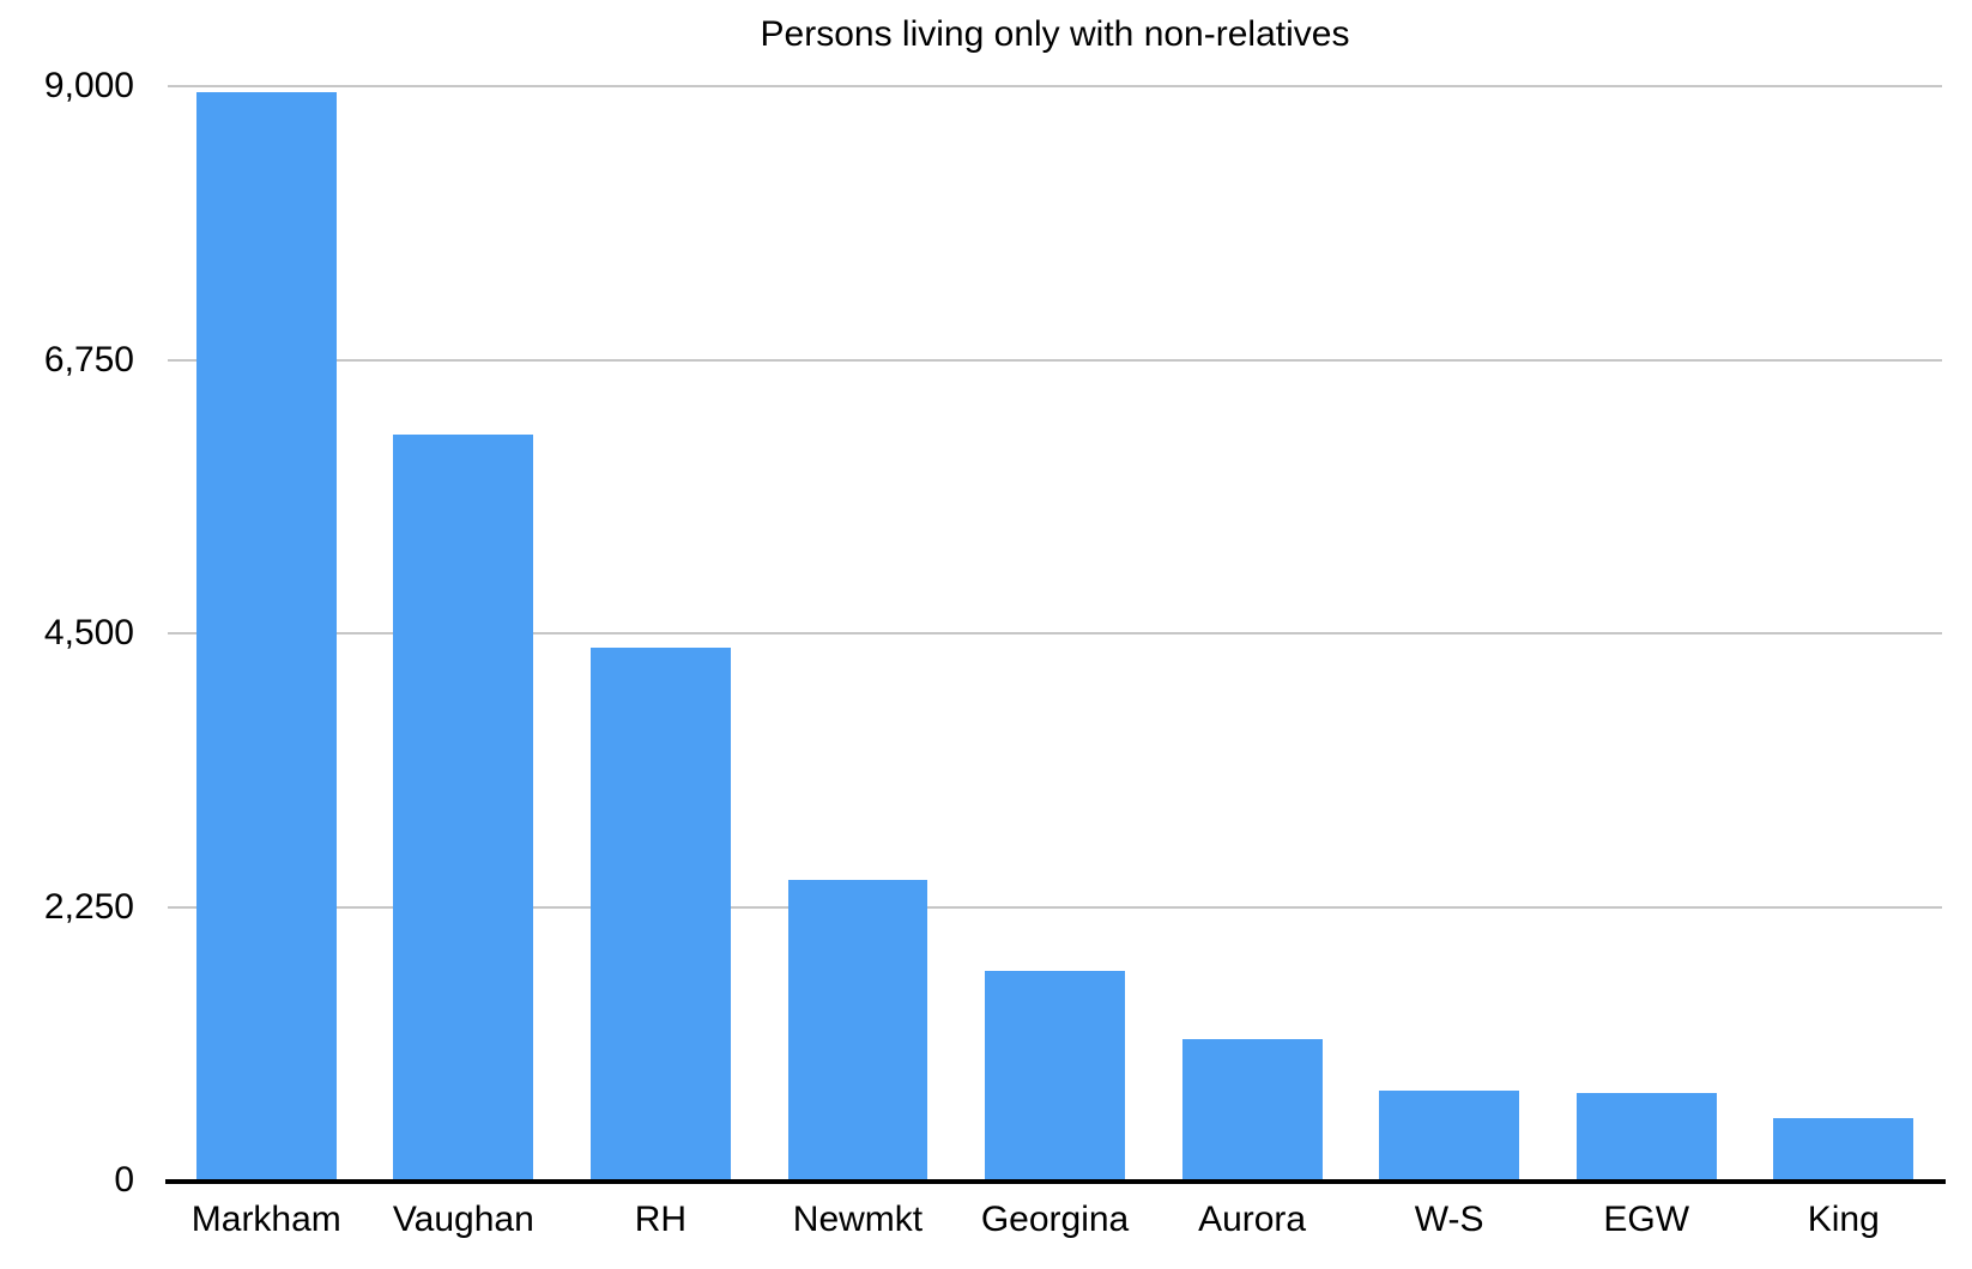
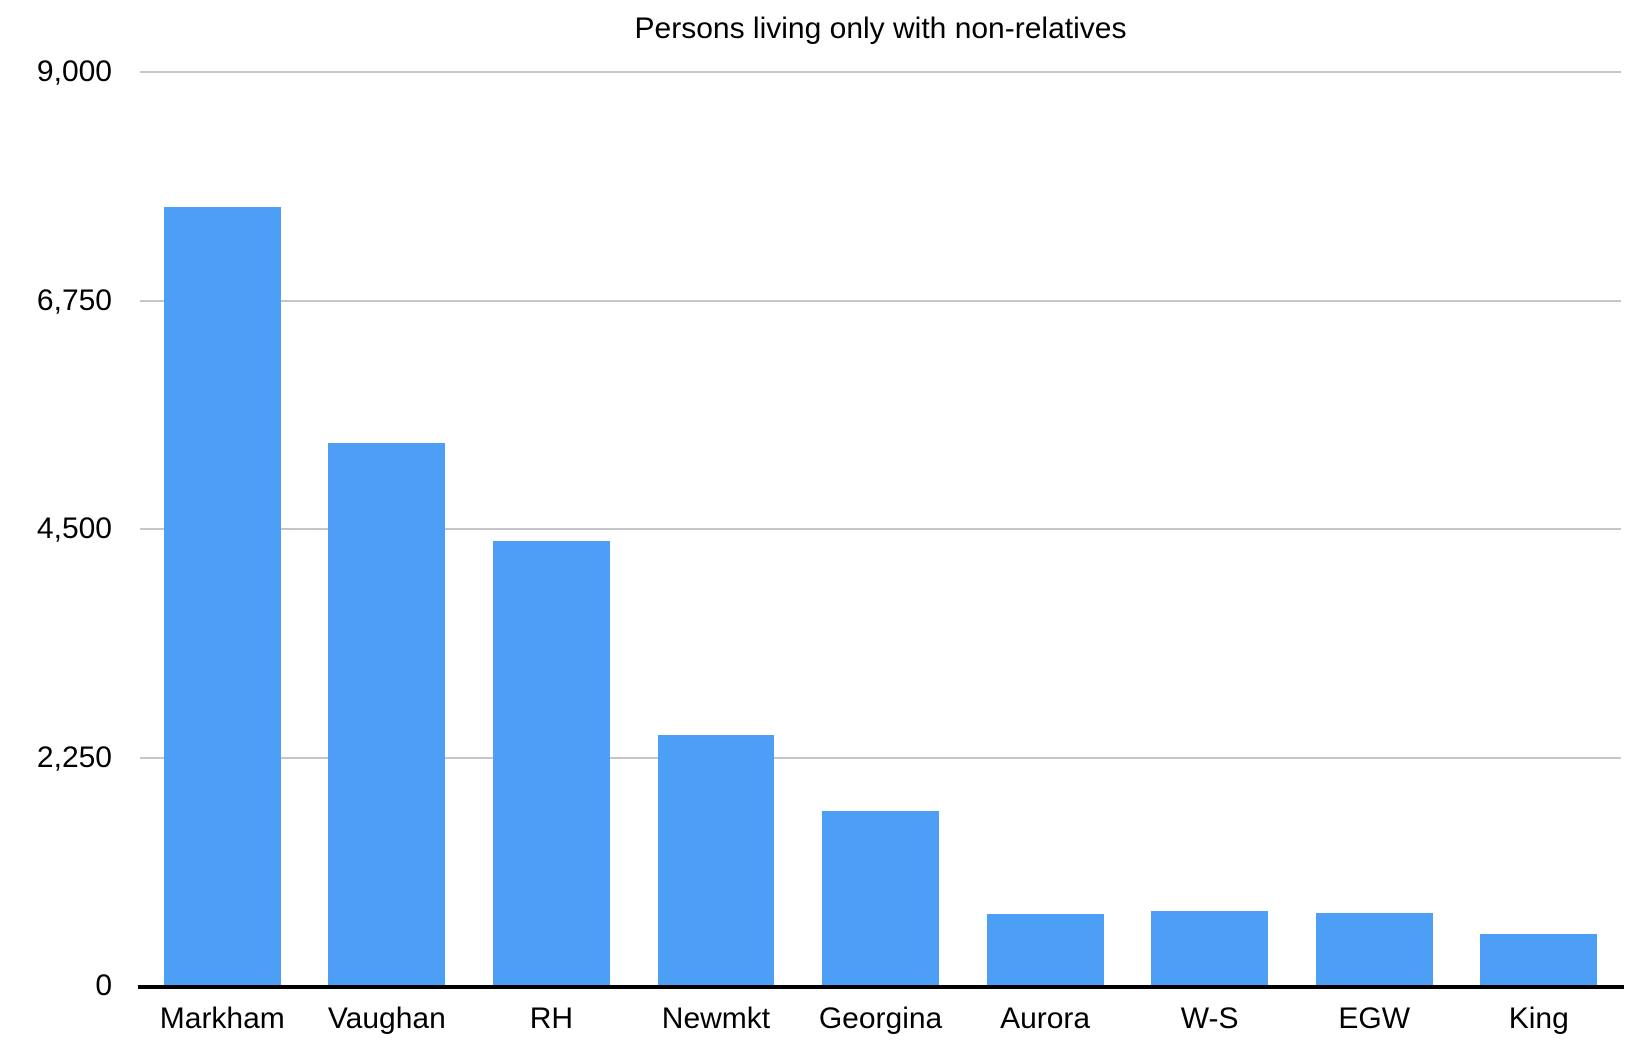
Markham: 8950 -> 7670
Vaughan: 6130 -> 5350
Aurora: 1160 -> 710
